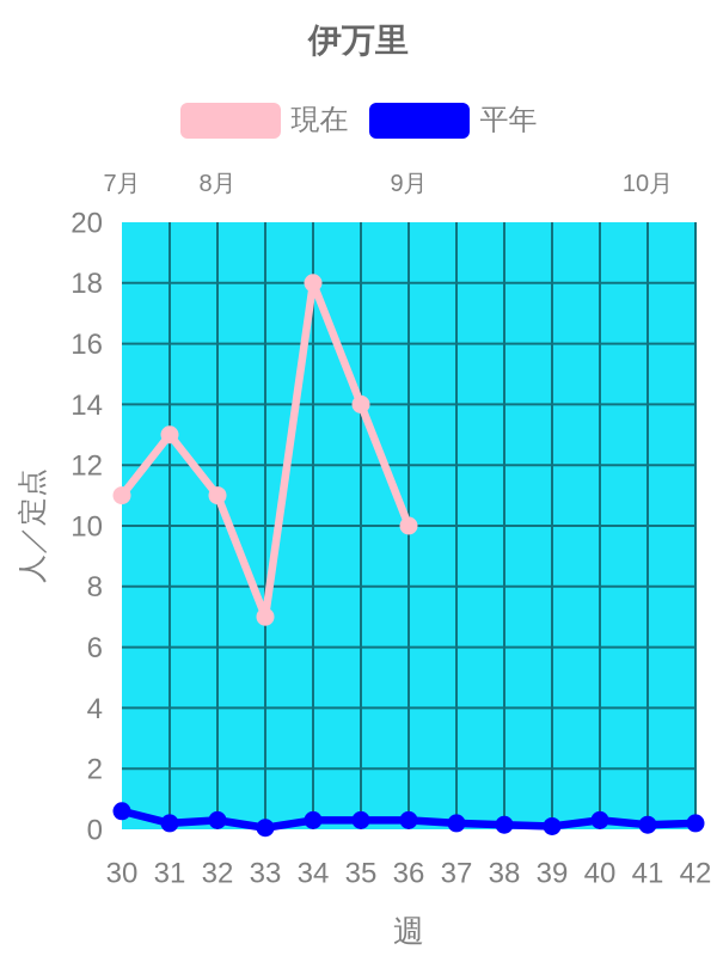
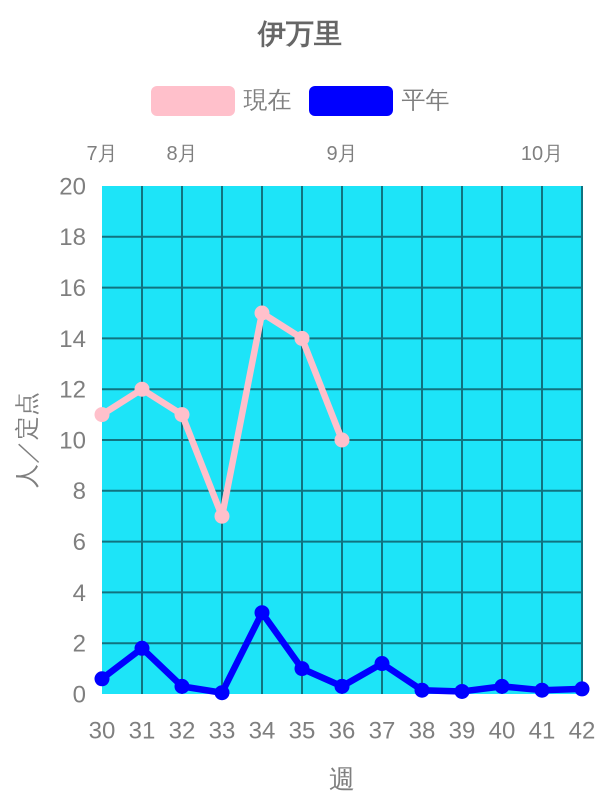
現在/31: 13 -> 12
平年/31: 0.2 -> 1.8
現在/34: 18 -> 15
平年/34: 0.3 -> 3.2
平年/35: 0.3 -> 1.0
平年/37: 0.2 -> 1.2
